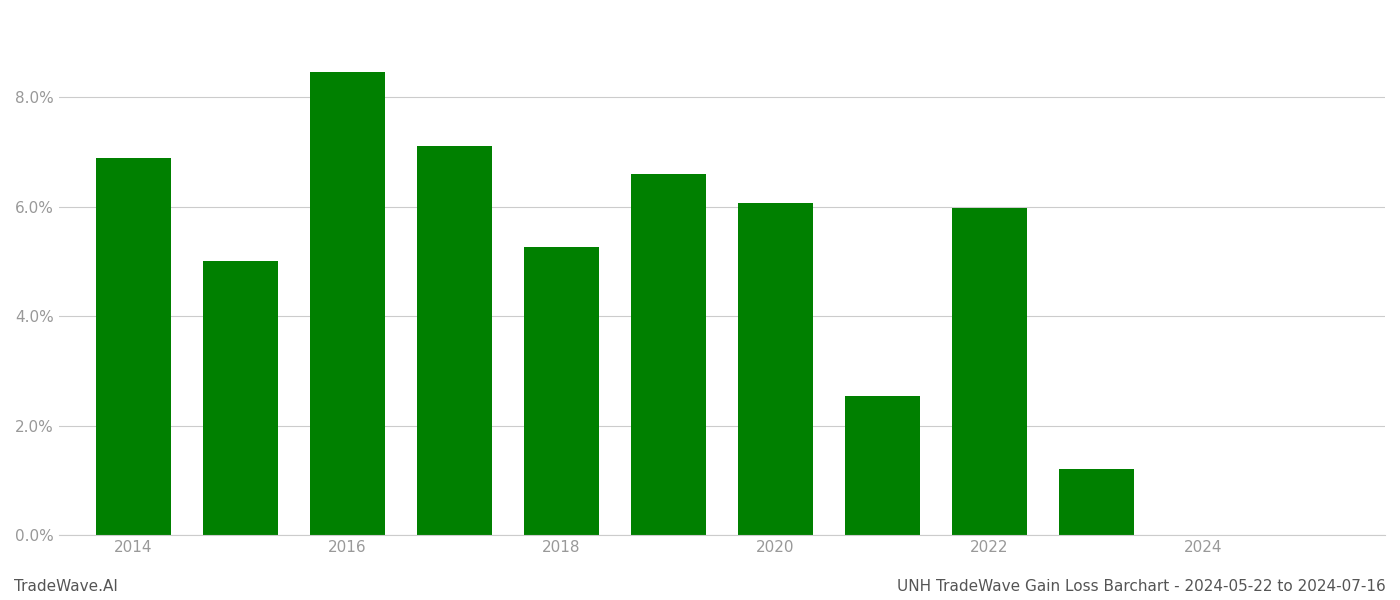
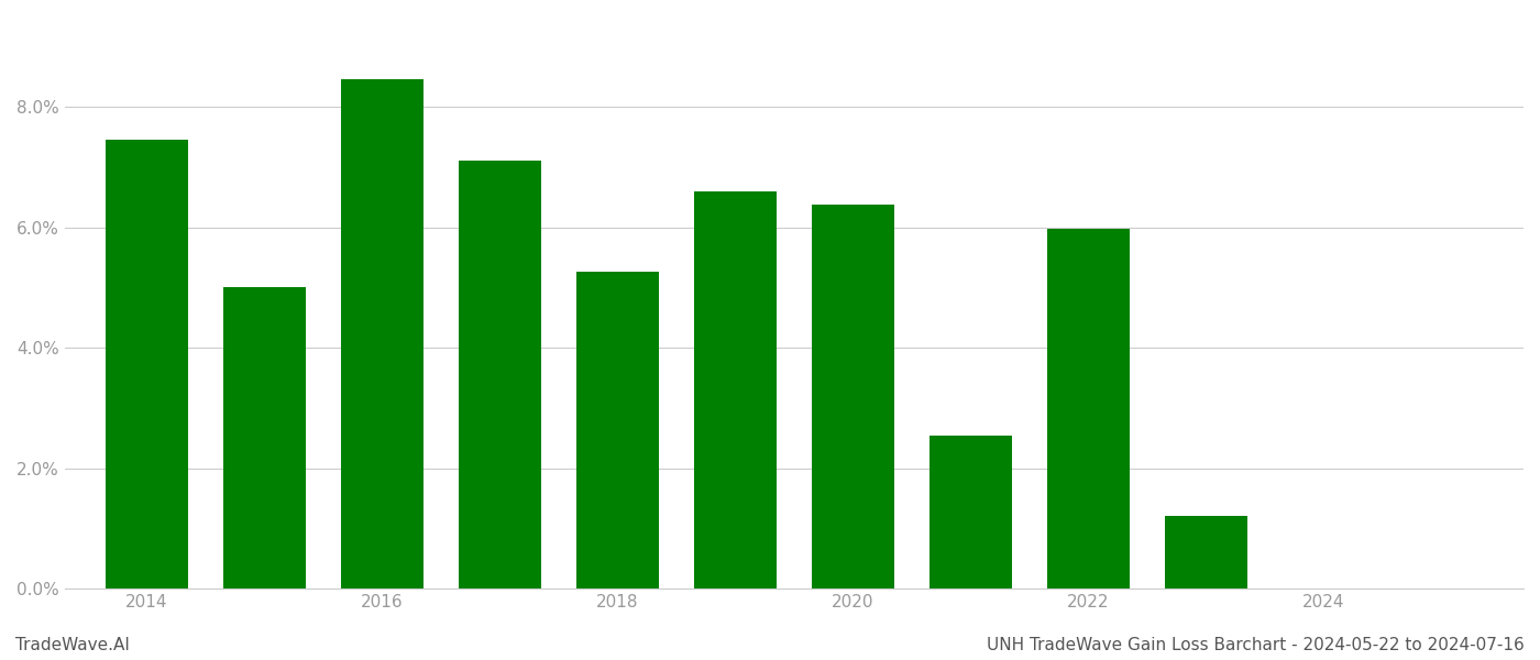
2014: 6.88% -> 7.45%
2020: 6.06% -> 6.38%
